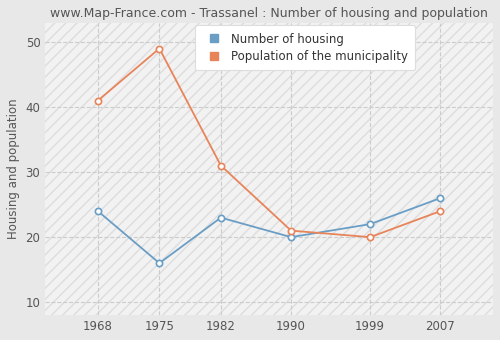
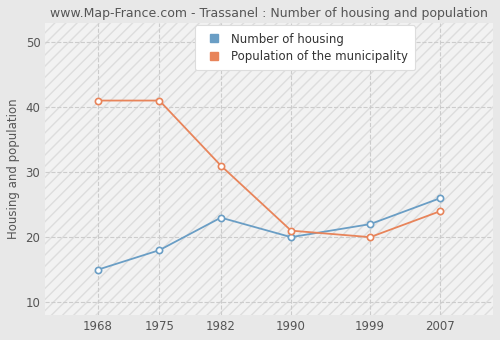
Number of housing/1968: 24 -> 15
Number of housing/1975: 16 -> 18
Population of the municipality/1975: 49 -> 41
